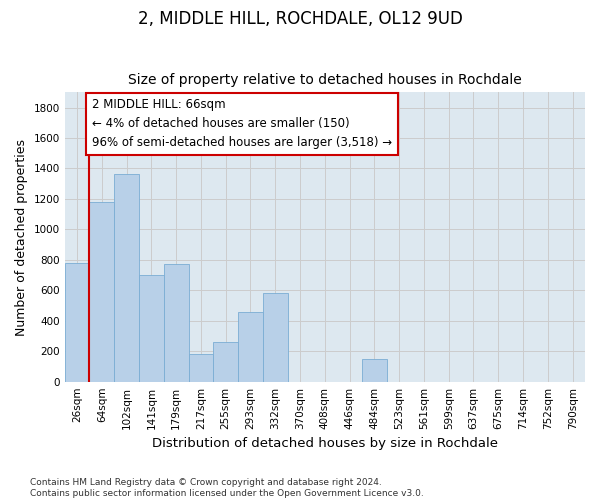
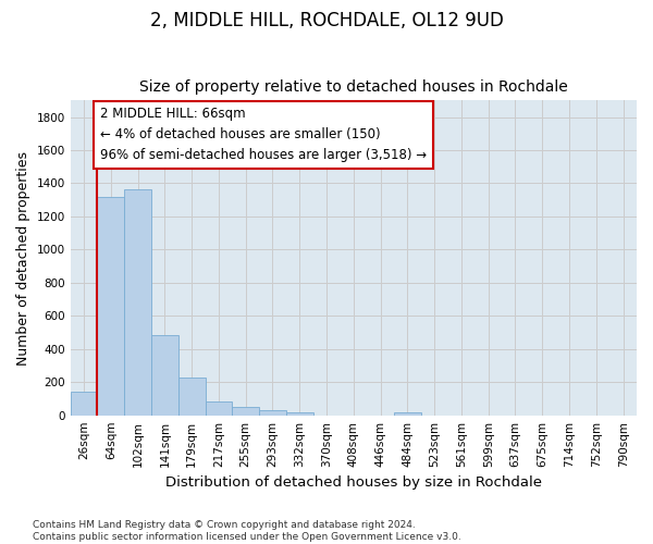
26sqm: 780 -> 140
64sqm: 1180 -> 1320
141sqm: 700 -> 480
179sqm: 770 -> 230
217sqm: 180 -> 80
255sqm: 260 -> 50
293sqm: 460 -> 30
332sqm: 580 -> 20
484sqm: 150 -> 20
